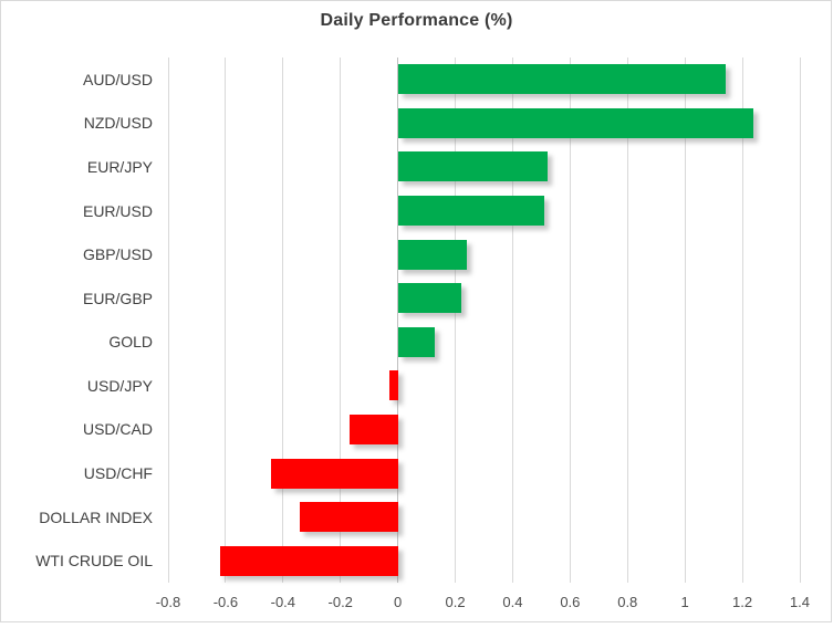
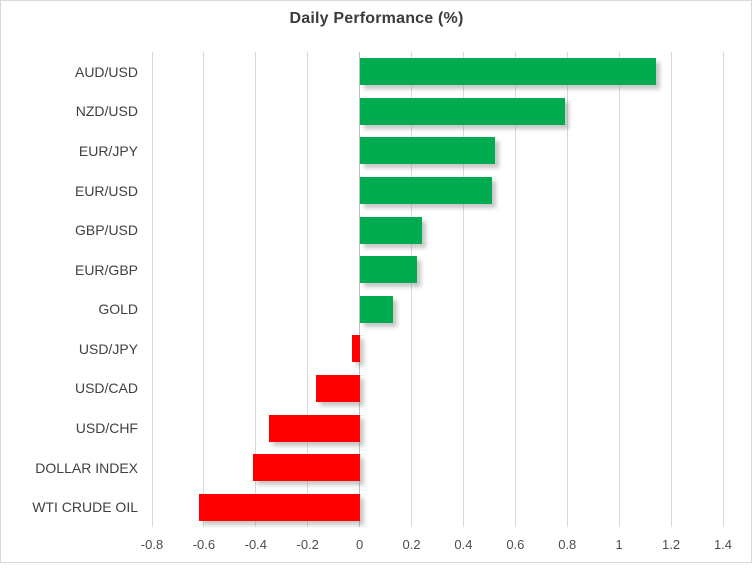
NZD/USD: 1.24 -> 0.79
USD/CHF: -0.44 -> -0.35
DOLLAR INDEX: -0.34 -> -0.41
